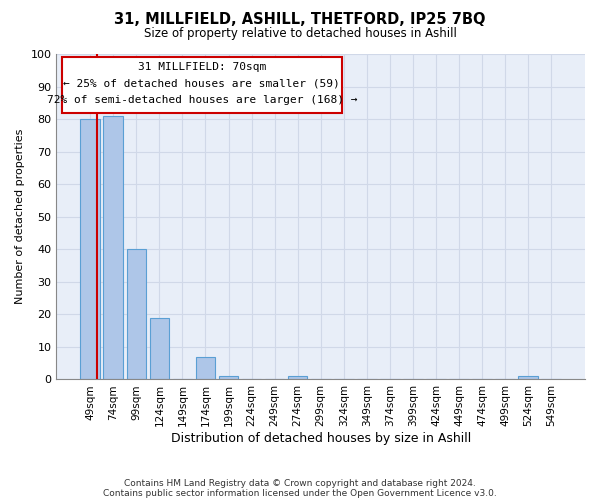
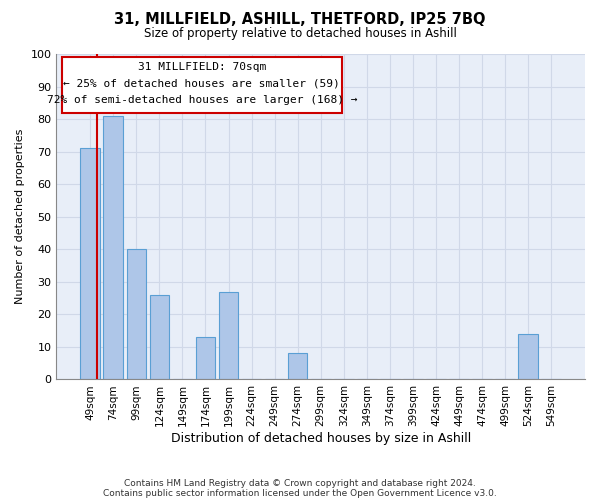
49sqm: 80 -> 71
124sqm: 19 -> 26
174sqm: 7 -> 13
199sqm: 1 -> 27
274sqm: 1 -> 8
524sqm: 1 -> 14
